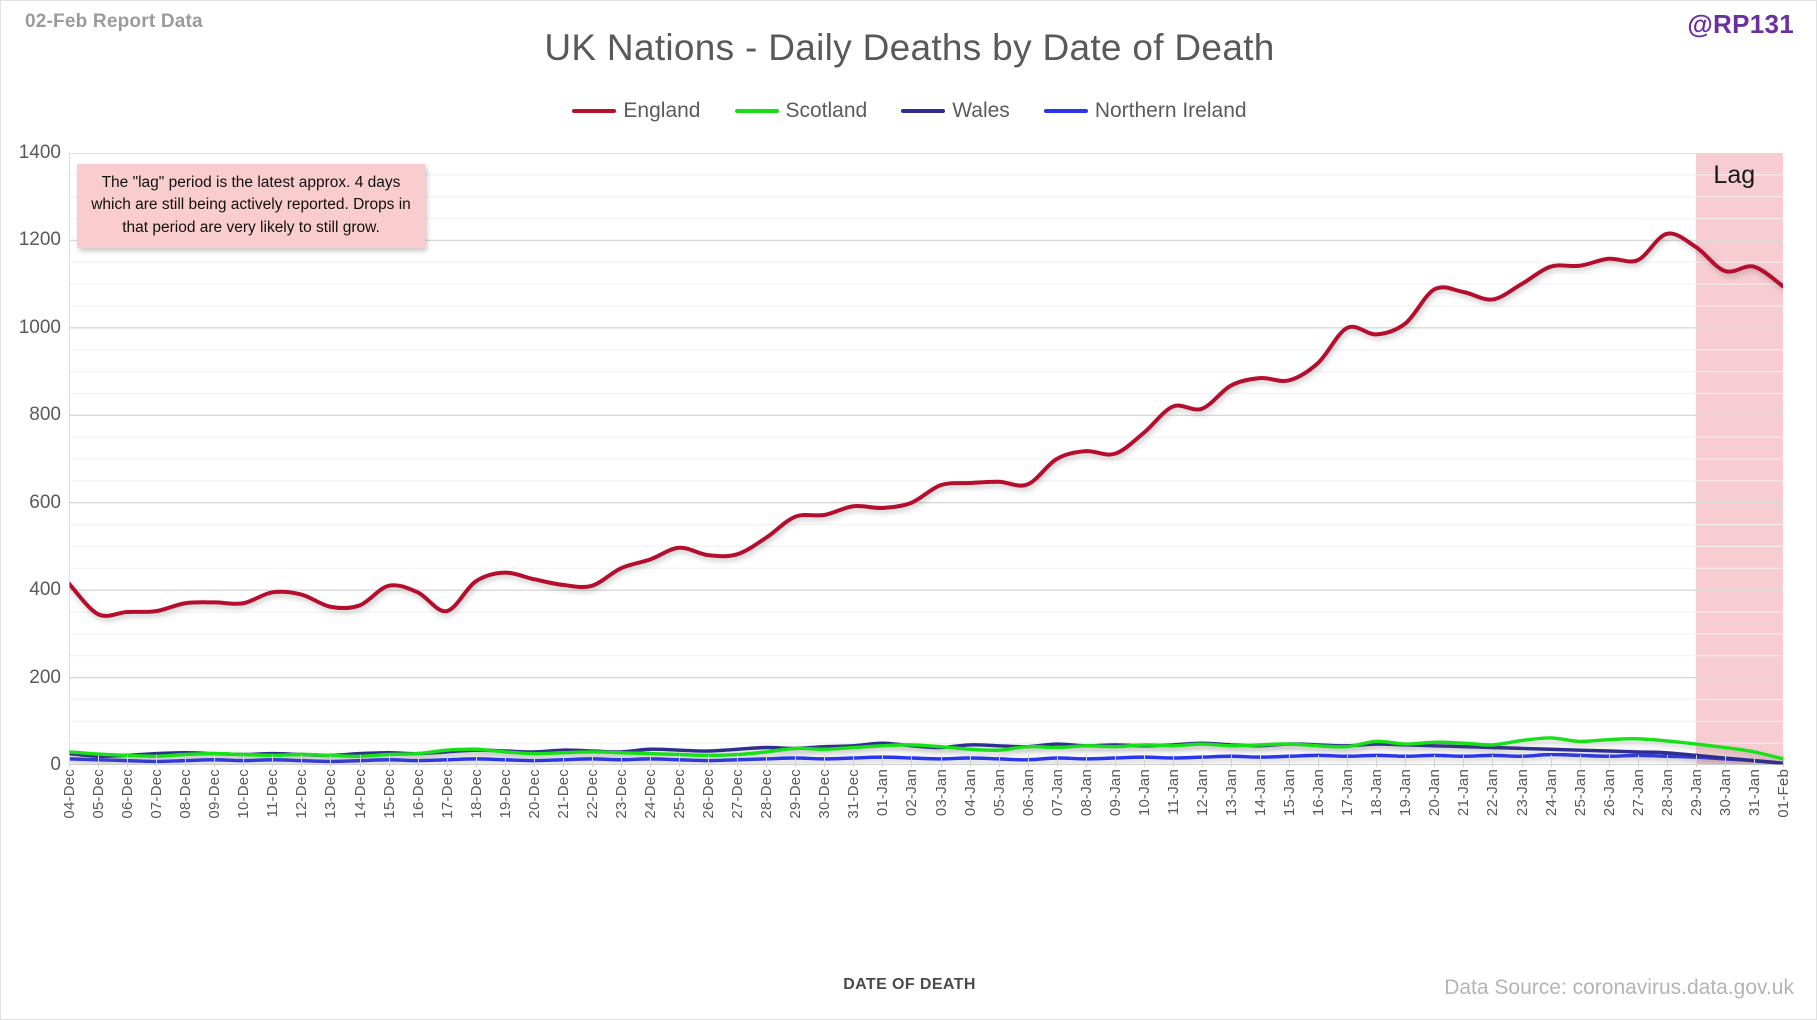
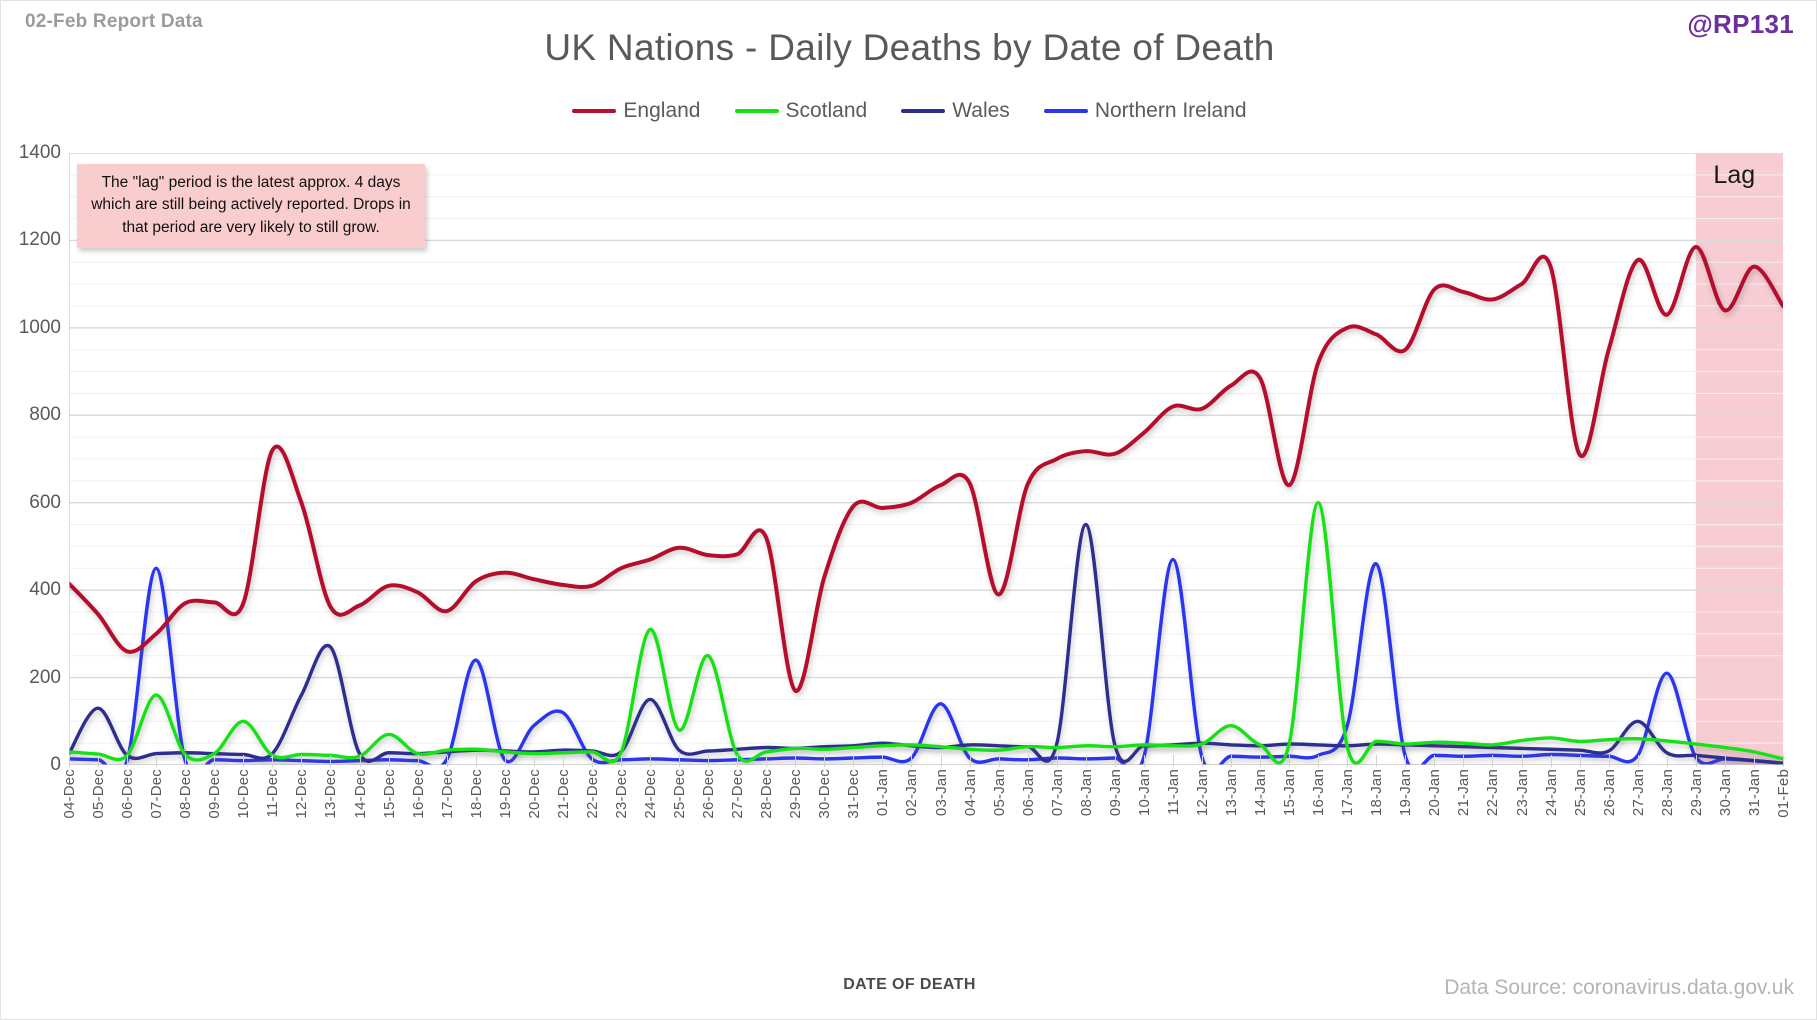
Wales/05-Dec: 20 -> 130
England/06-Dec: 350 -> 260
England/07-Dec: 350 -> 300
Scotland/07-Dec: 20 -> 160
Northern Ireland/07-Dec: 10 -> 450
Scotland/10-Dec: 20 -> 100
England/11-Dec: 400 -> 720
England/12-Dec: 390 -> 600
Wales/12-Dec: 20 -> 160
Wales/13-Dec: 20 -> 270
Scotland/15-Dec: 20 -> 70
Northern Ireland/18-Dec: 10 -> 240
Northern Ireland/20-Dec: 10 -> 90
Northern Ireland/21-Dec: 10 -> 120
Scotland/24-Dec: 30 -> 310
Wales/24-Dec: 40 -> 150
Scotland/25-Dec: 20 -> 80
Scotland/26-Dec: 20 -> 250
England/29-Dec: 570 -> 170
England/30-Dec: 570 -> 430
Northern Ireland/03-Jan: 10 -> 140
England/05-Jan: 650 -> 390
Wales/08-Jan: 40 -> 550
Northern Ireland/11-Jan: 20 -> 470
Scotland/13-Jan: 40 -> 90
England/15-Jan: 880 -> 640
Scotland/16-Jan: 40 -> 600
Northern Ireland/17-Jan: 20 -> 90
Northern Ireland/18-Jan: 20 -> 460
England/19-Jan: 1010 -> 950
England/25-Jan: 1140 -> 710
England/26-Jan: 1160 -> 950
Wales/27-Jan: 30 -> 100
England/28-Jan: 1220 -> 1030
Northern Ireland/28-Jan: 20 -> 210
England/30-Jan: 1130 -> 1040
England/01-Feb: 1100 -> 1050
